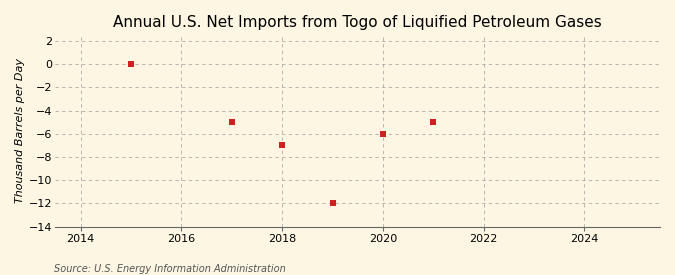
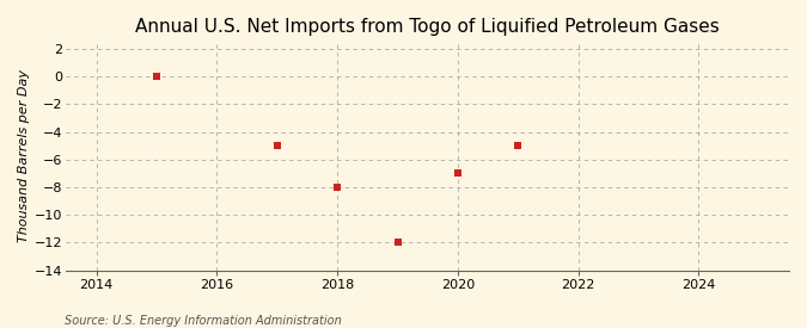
2018: -7 -> -8
2020: -6 -> -7
